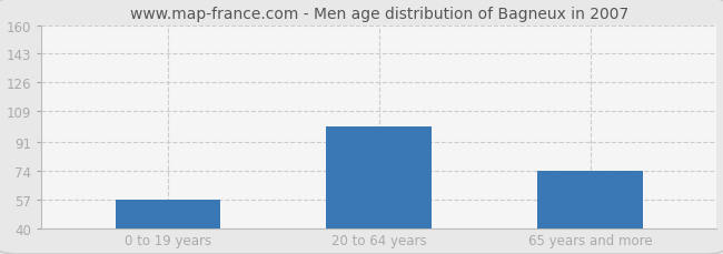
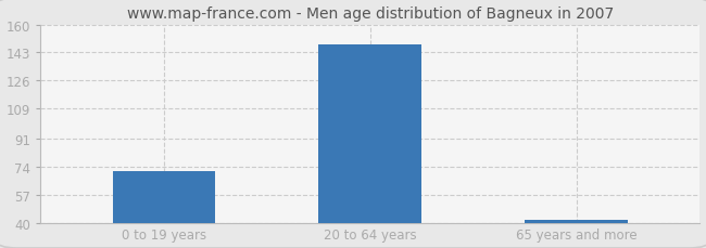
0 to 19 years: 57 -> 71
20 to 64 years: 100 -> 148
65 years and more: 74 -> 42
